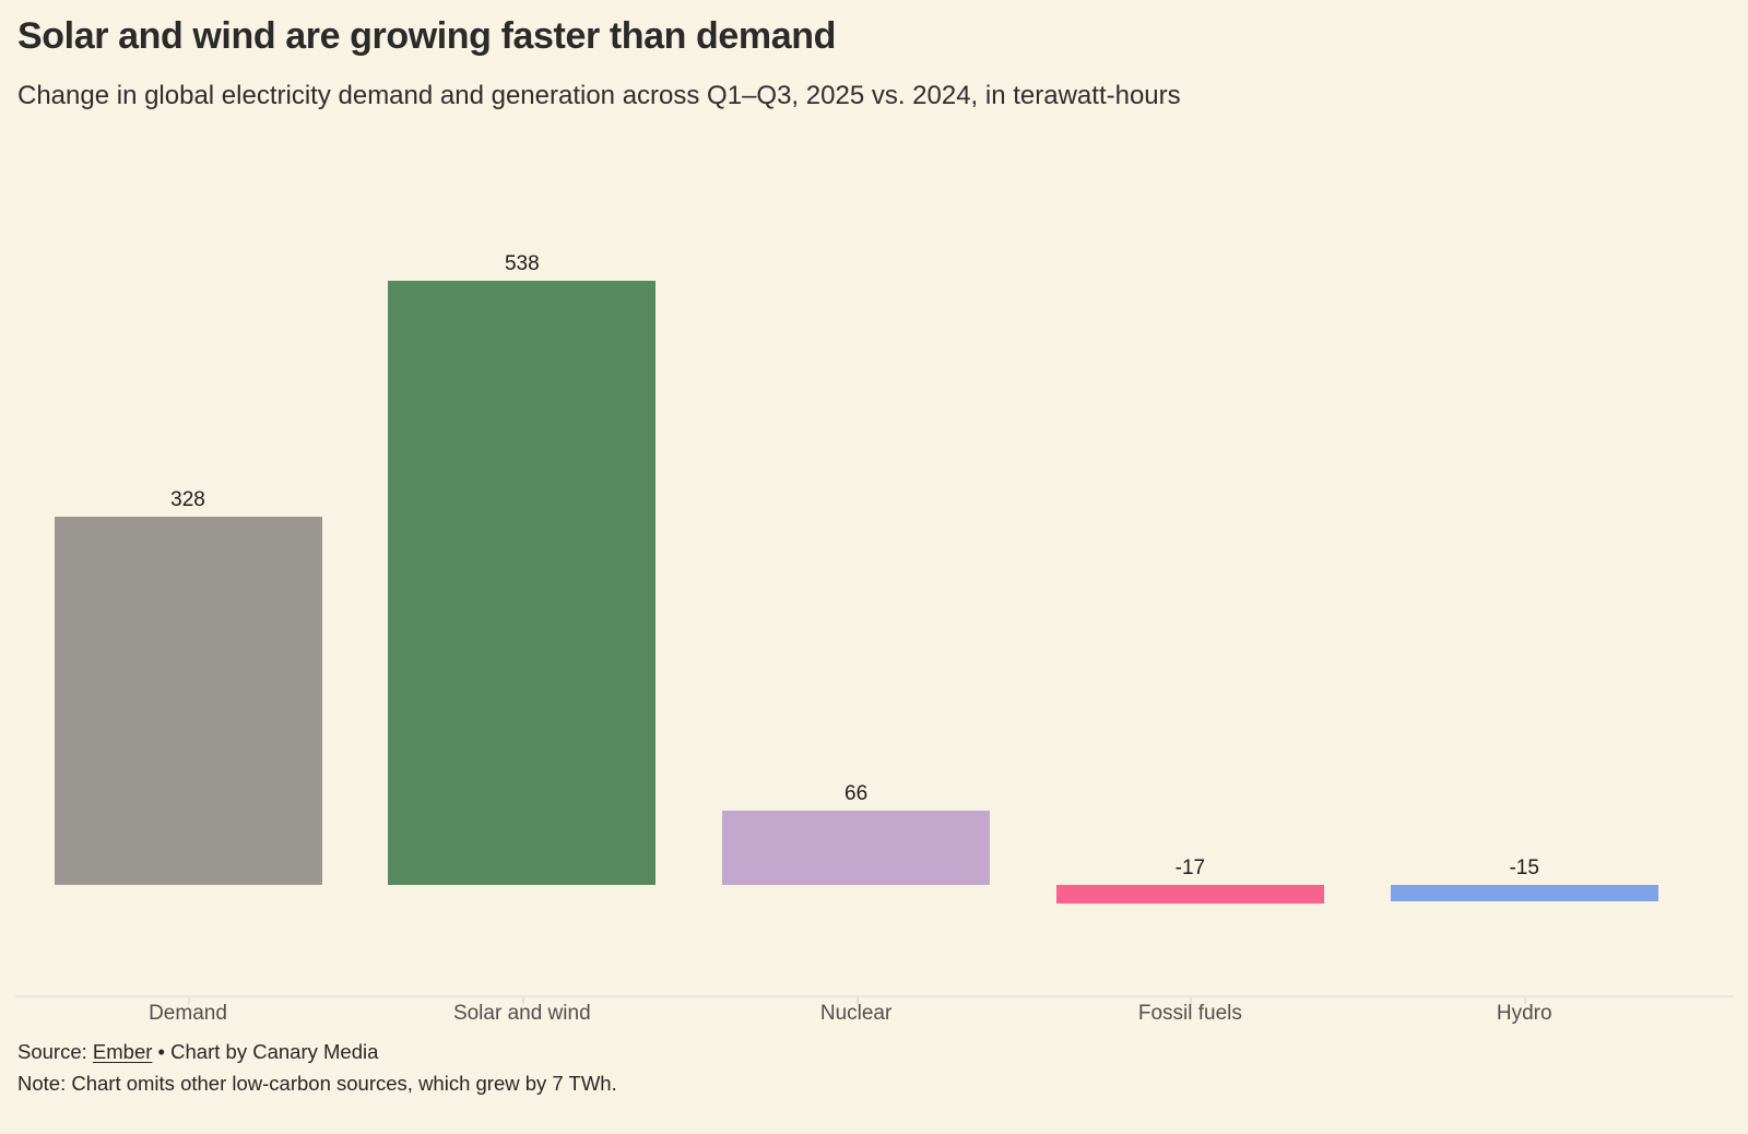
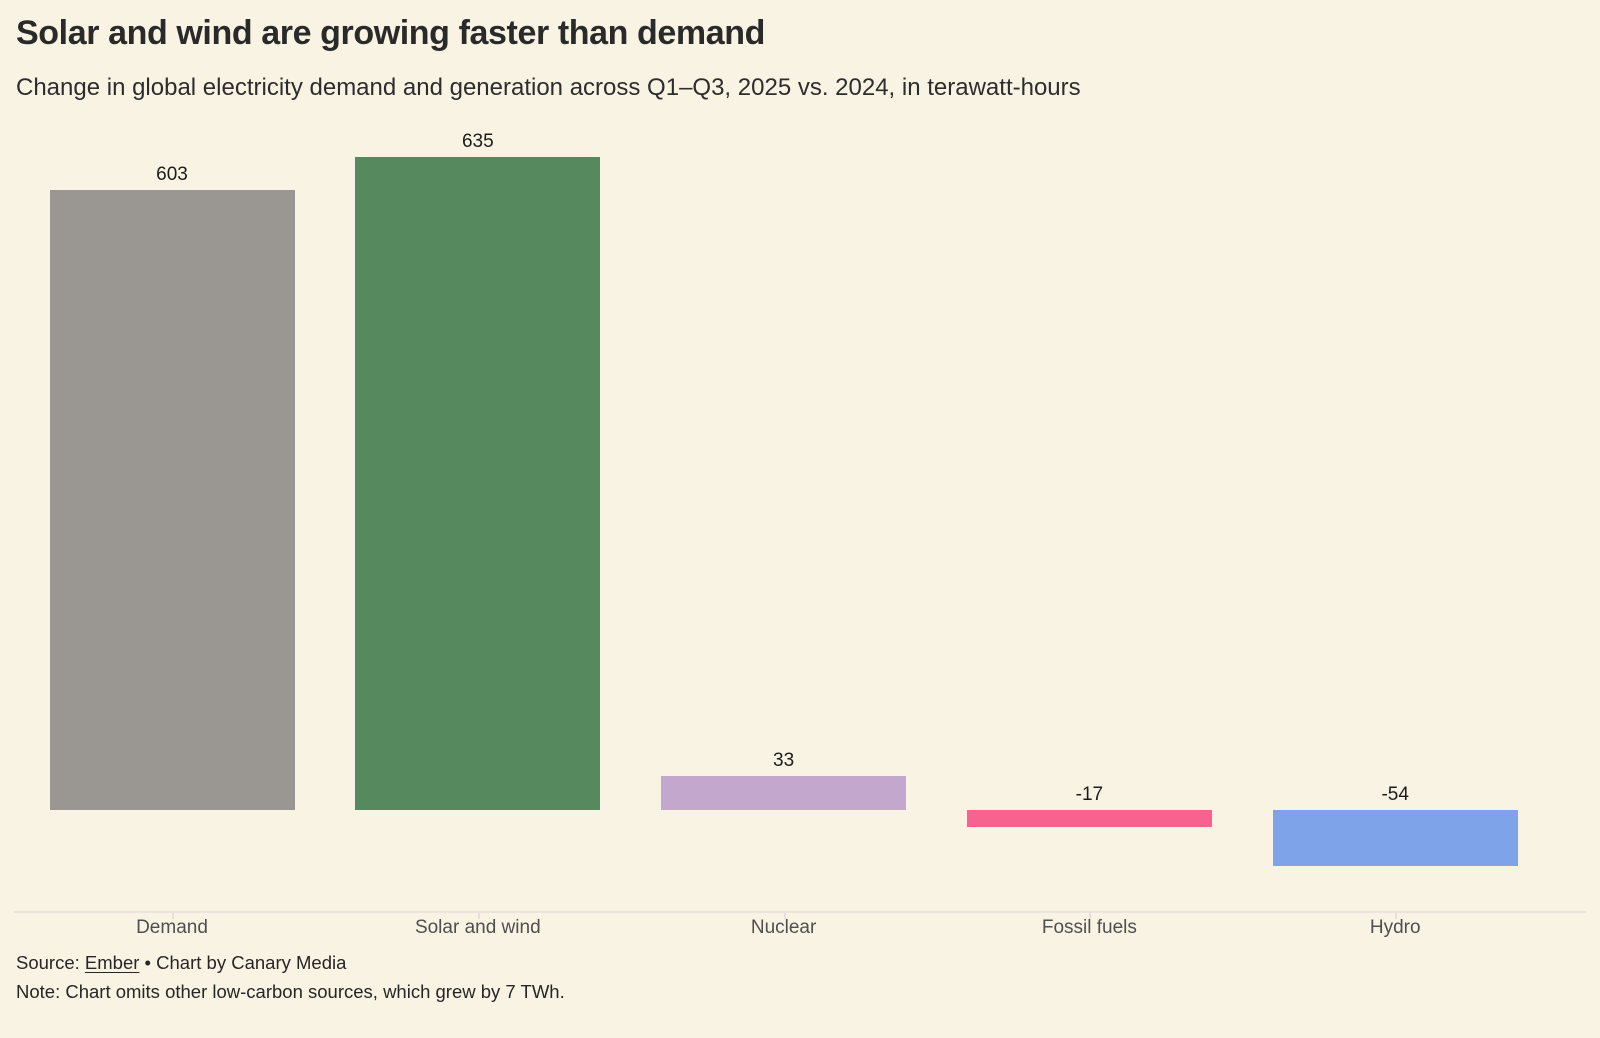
Demand: 328 -> 603
Solar and wind: 538 -> 635
Nuclear: 66 -> 33
Hydro: -15 -> -54
